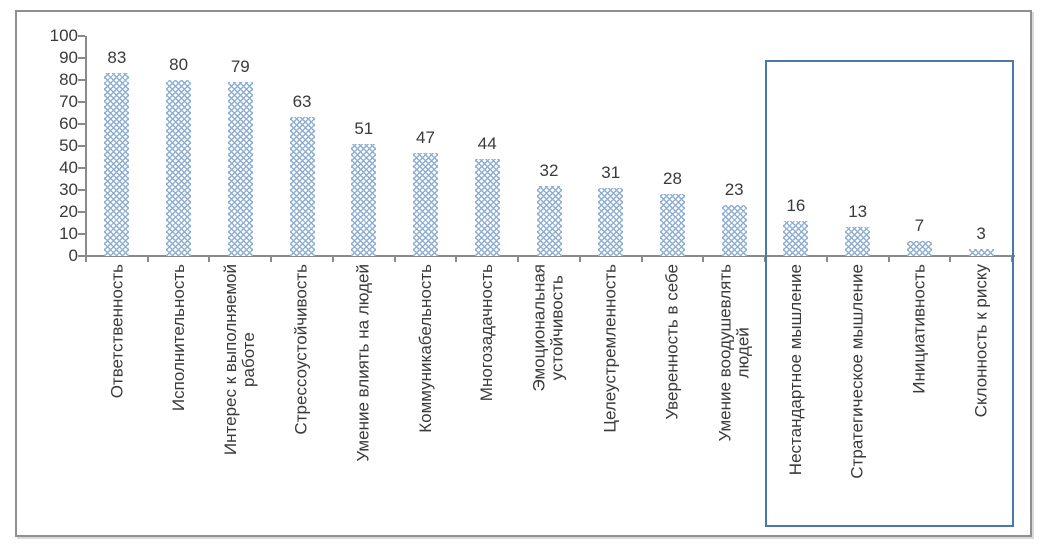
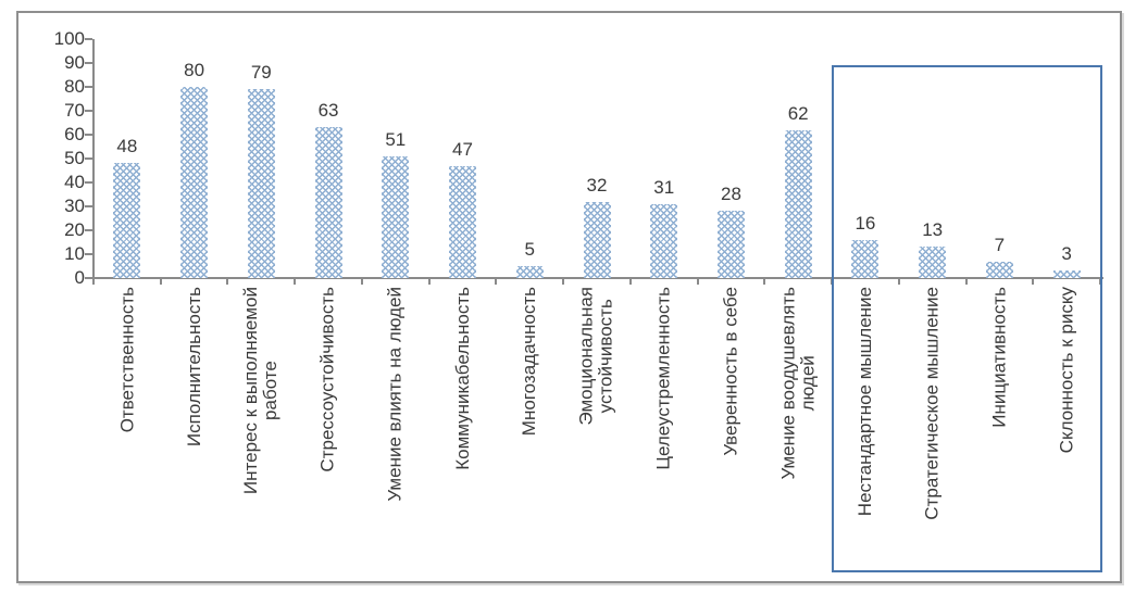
Ответственность: 83 -> 48
Многозадачность: 44 -> 5
Умение воодушевлять людей: 23 -> 62
